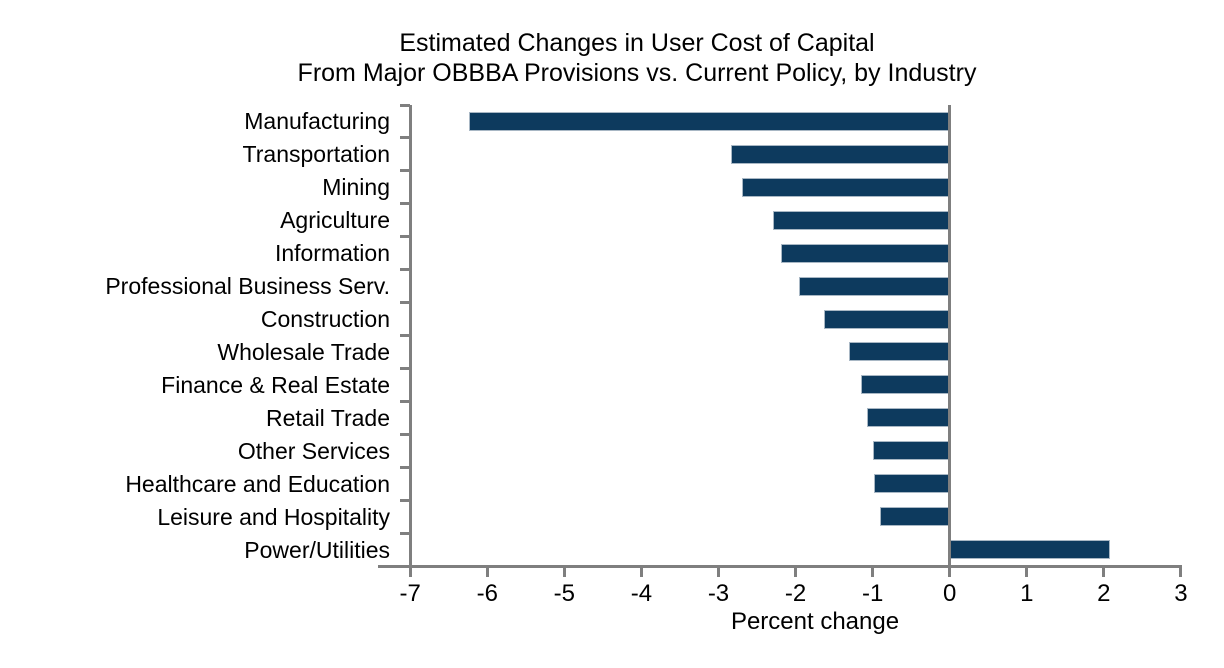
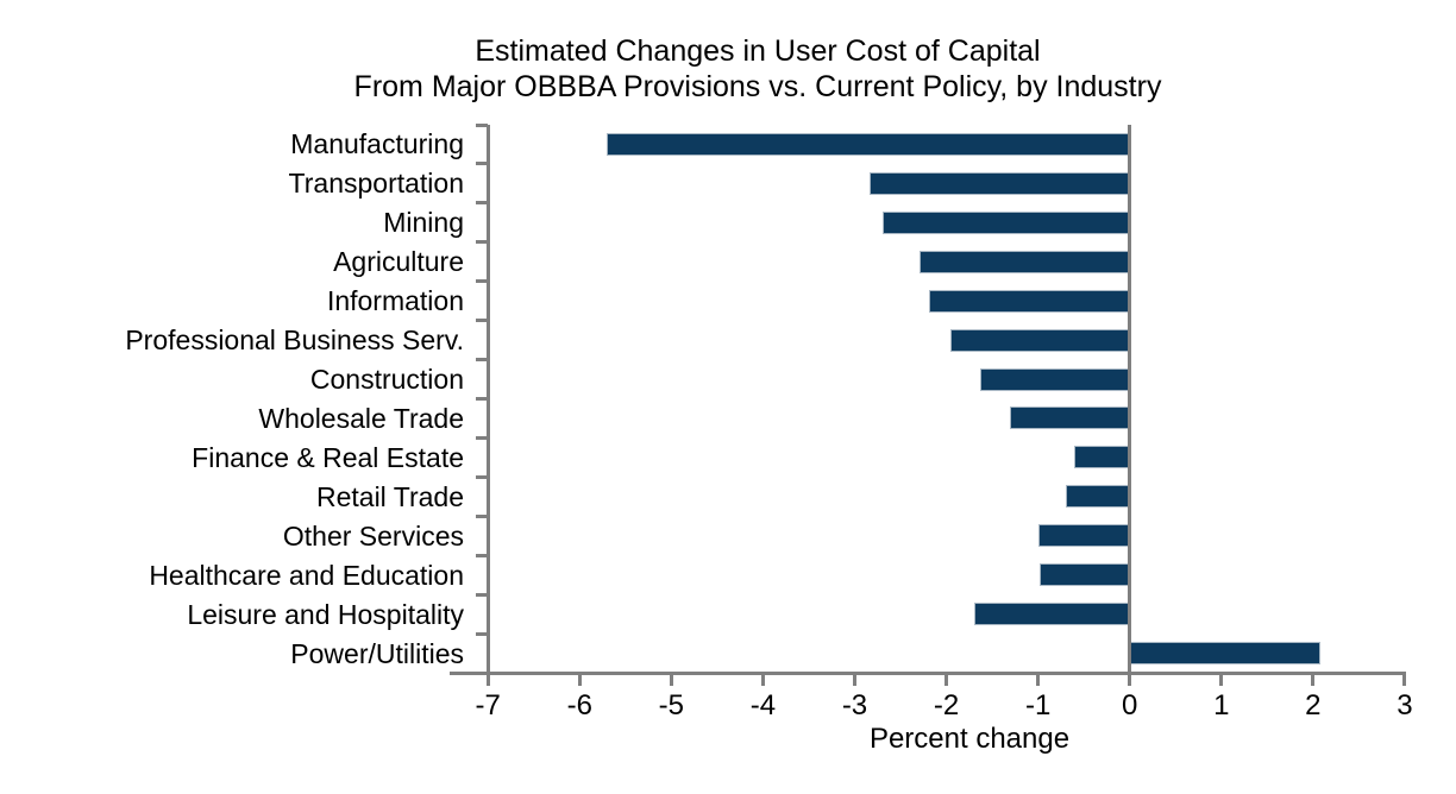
Manufacturing: -6.2 -> -5.7
Finance & Real Estate: -1.1 -> -0.6
Retail Trade: -1.1 -> -0.7
Leisure and Hospitality: -0.9 -> -1.7
